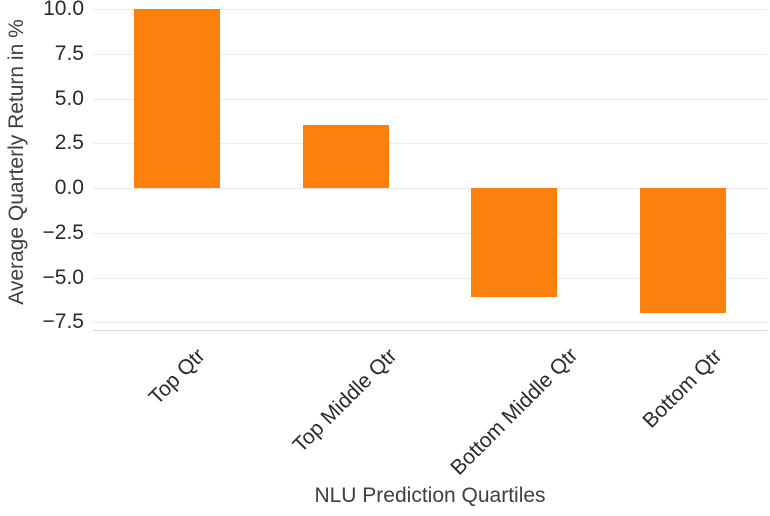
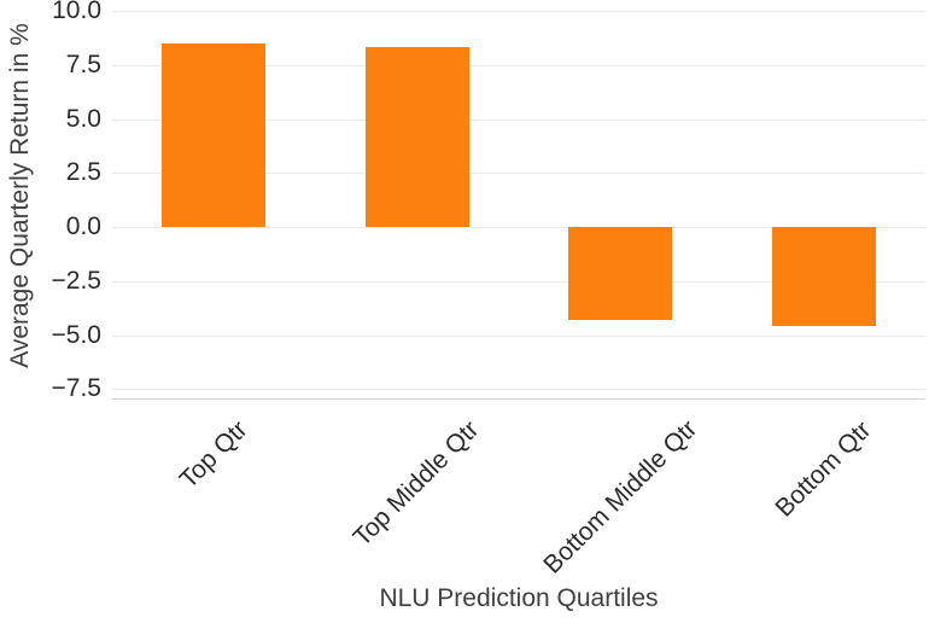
Top Qtr: 10.0 -> 8.5
Top Middle Qtr: 3.5 -> 8.3
Bottom Middle Qtr: -6.1 -> -4.3
Bottom Qtr: -7.0 -> -4.6
